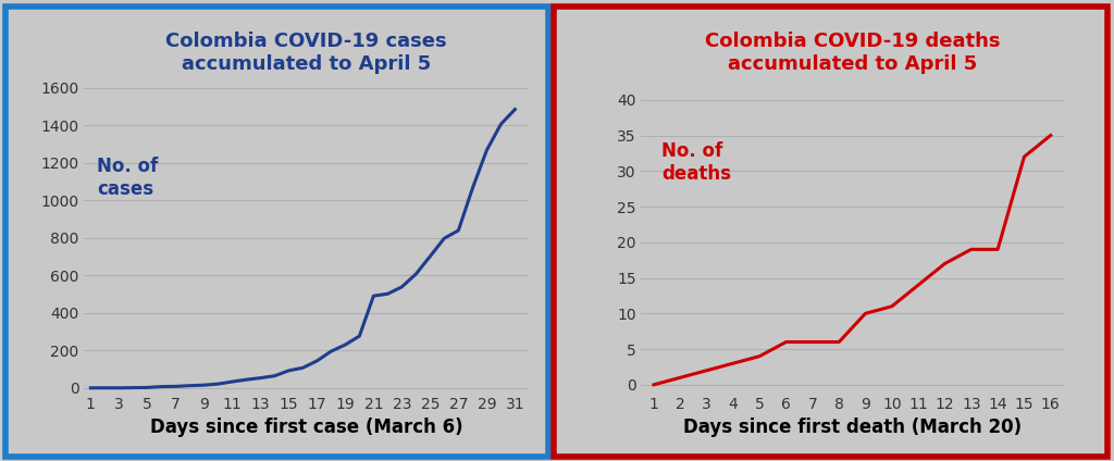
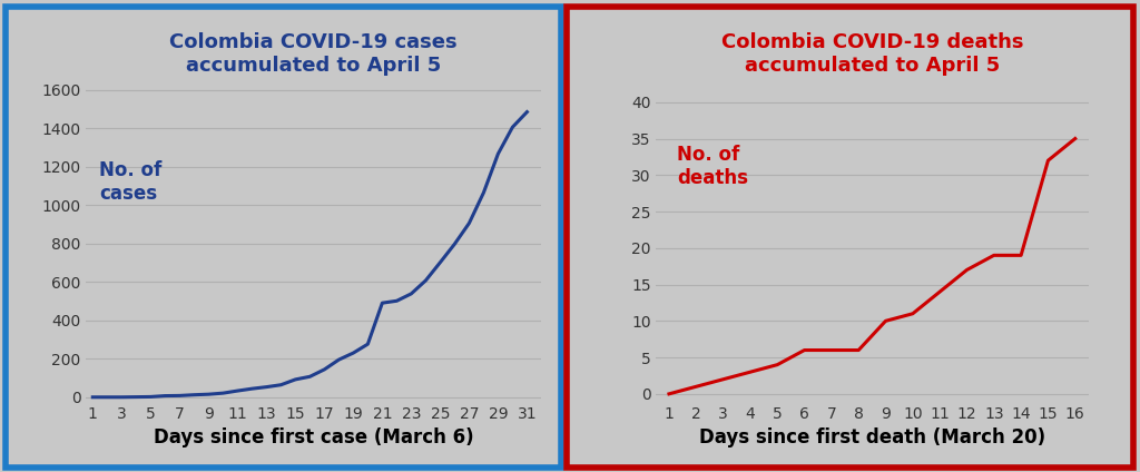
Colombia COVID-19 cases accumulated to April 5/27: 840 -> 910
